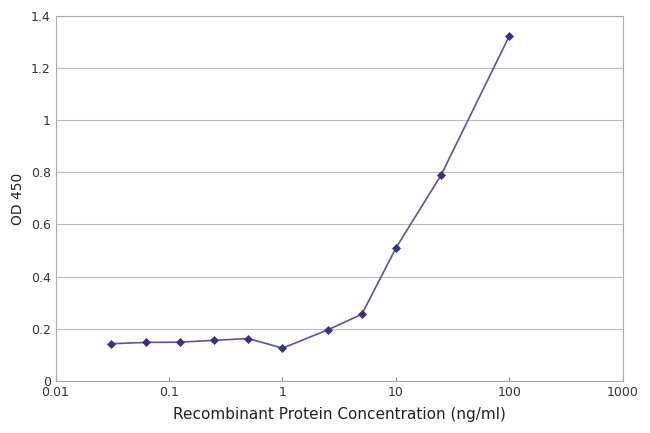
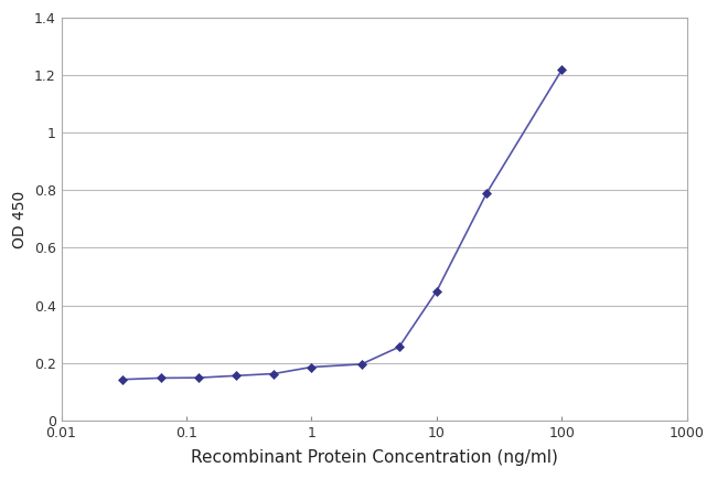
1: 0.125 -> 0.185
10: 0.510 -> 0.450
100: 1.325 -> 1.220
